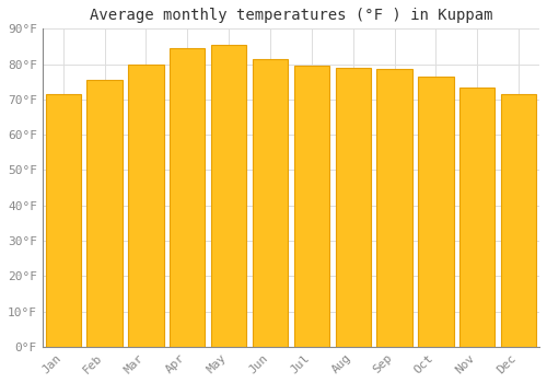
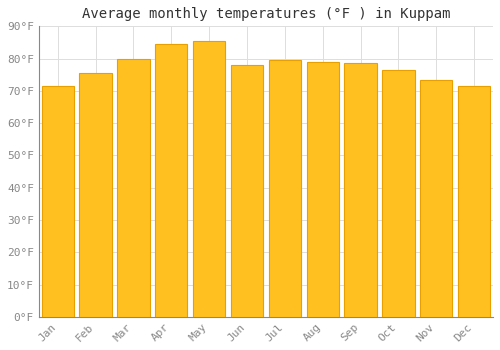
Jun: 81.5°F -> 78.0°F
